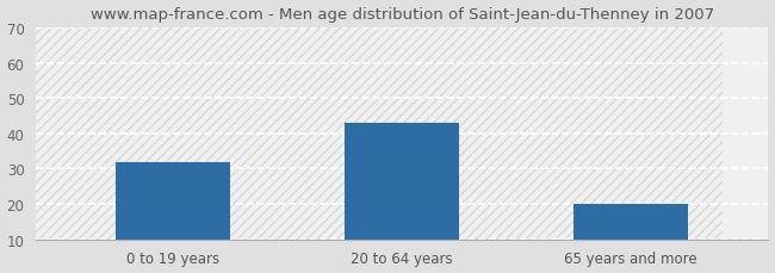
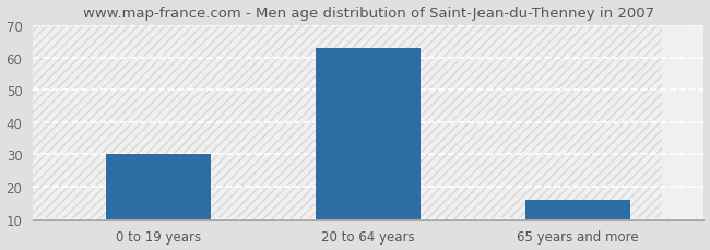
0 to 19 years: 32 -> 30
20 to 64 years: 43 -> 63
65 years and more: 20 -> 16
